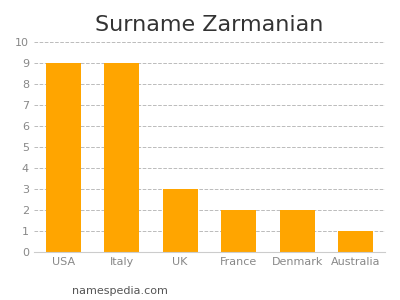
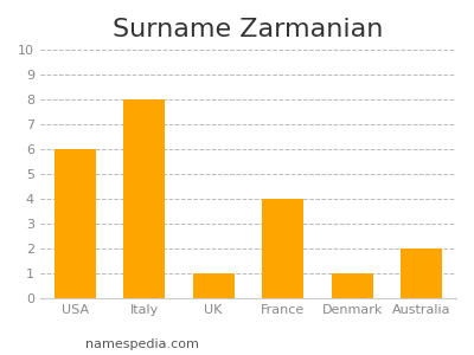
USA: 9 -> 6
Italy: 9 -> 8
UK: 3 -> 1
France: 2 -> 4
Denmark: 2 -> 1
Australia: 1 -> 2
